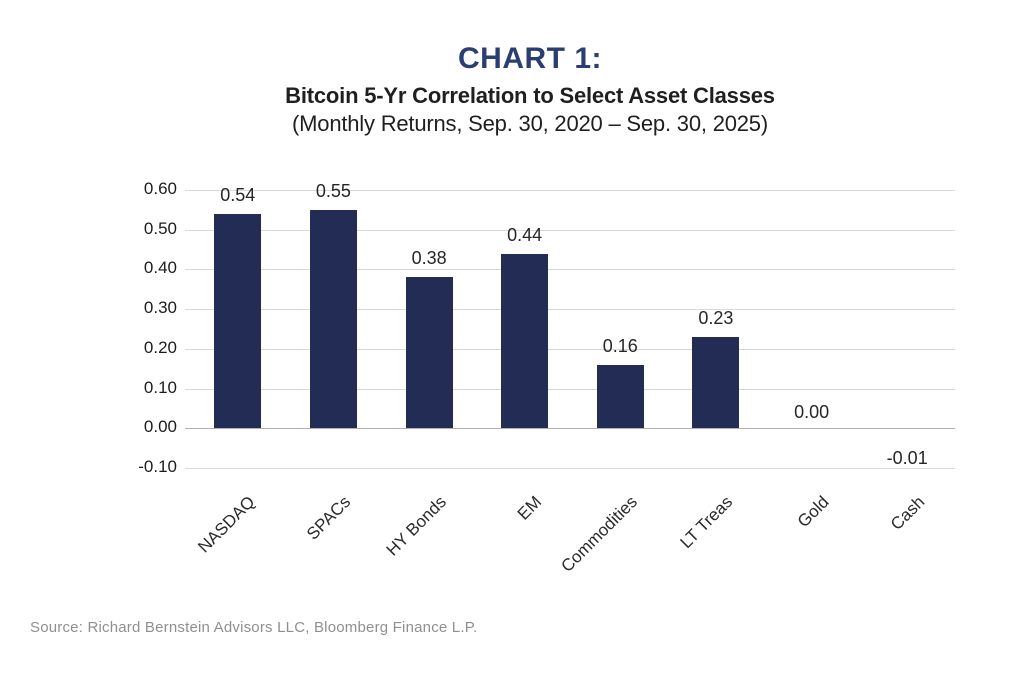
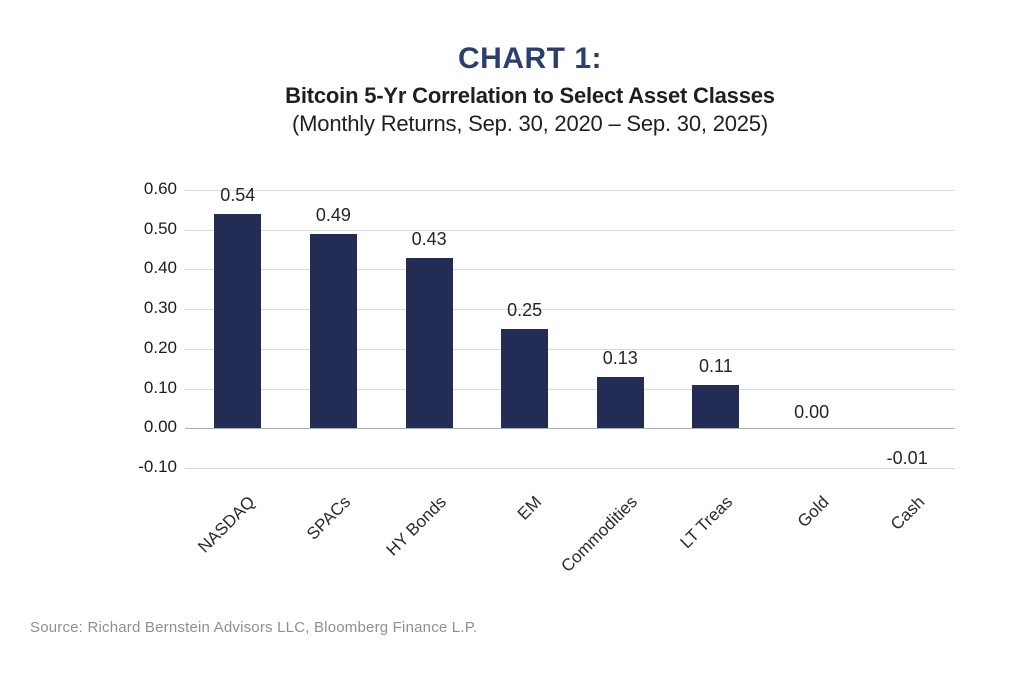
SPACs: 0.55 -> 0.49
HY Bonds: 0.38 -> 0.43
EM: 0.44 -> 0.25
Commodities: 0.16 -> 0.13
LT Treas: 0.23 -> 0.11
